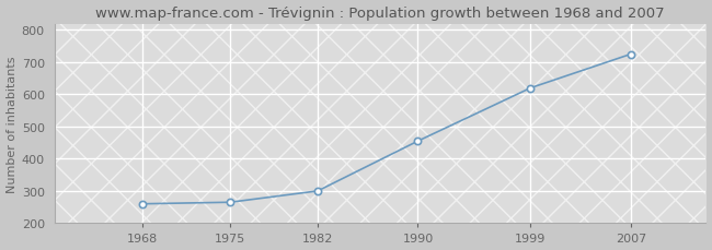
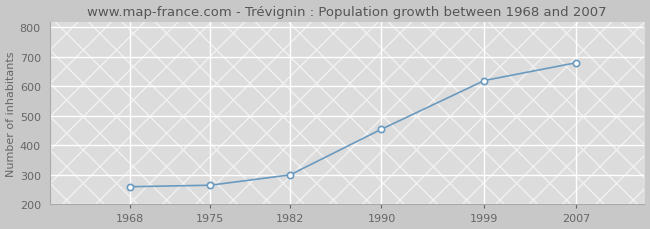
2007: 725 -> 680
